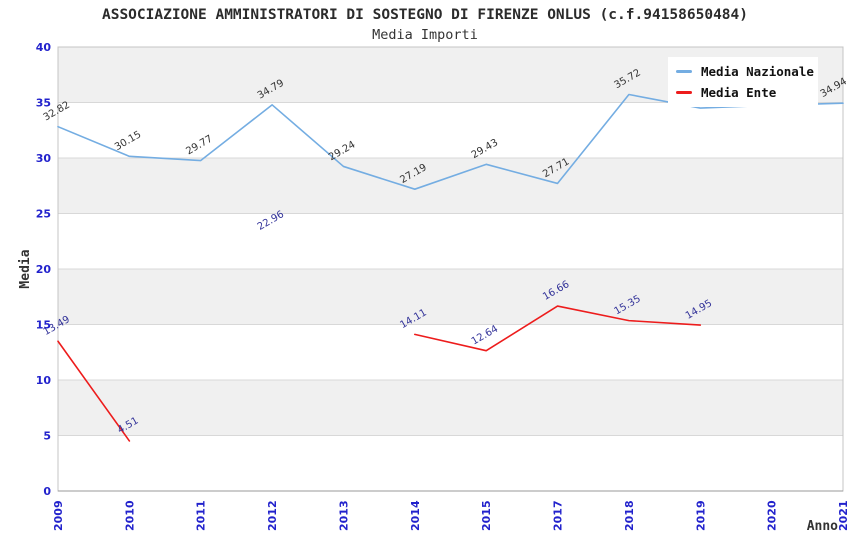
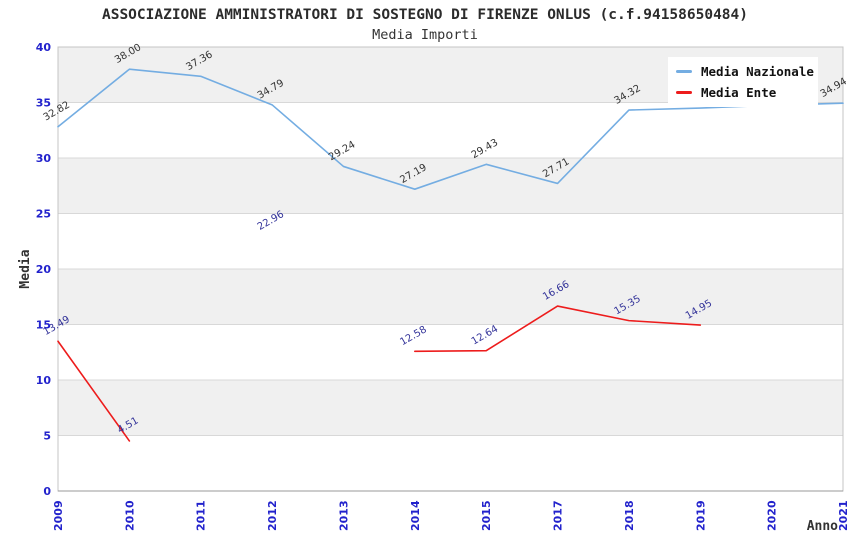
Media Nazionale/2010: 30.15 -> 38.00
Media Nazionale/2011: 29.77 -> 37.36
Media Ente/2014: 14.11 -> 12.58
Media Nazionale/2018: 35.72 -> 34.32
